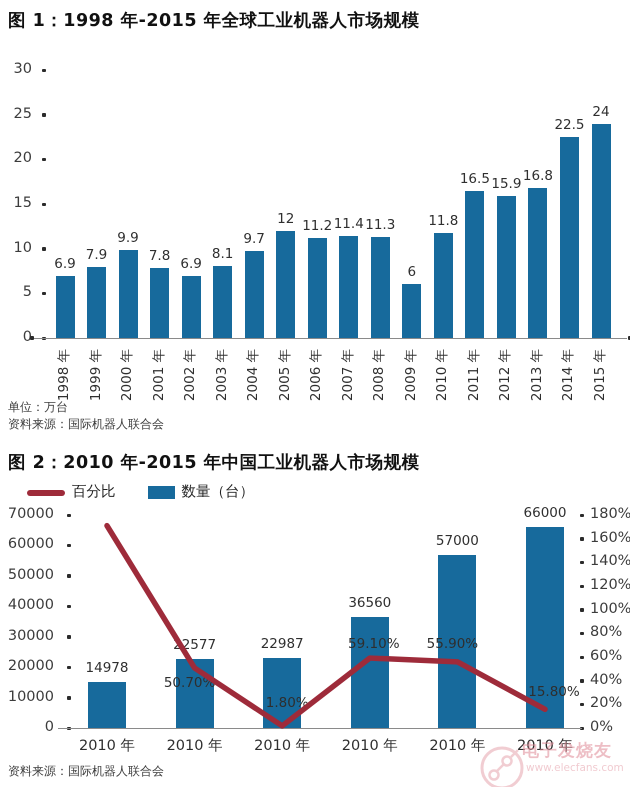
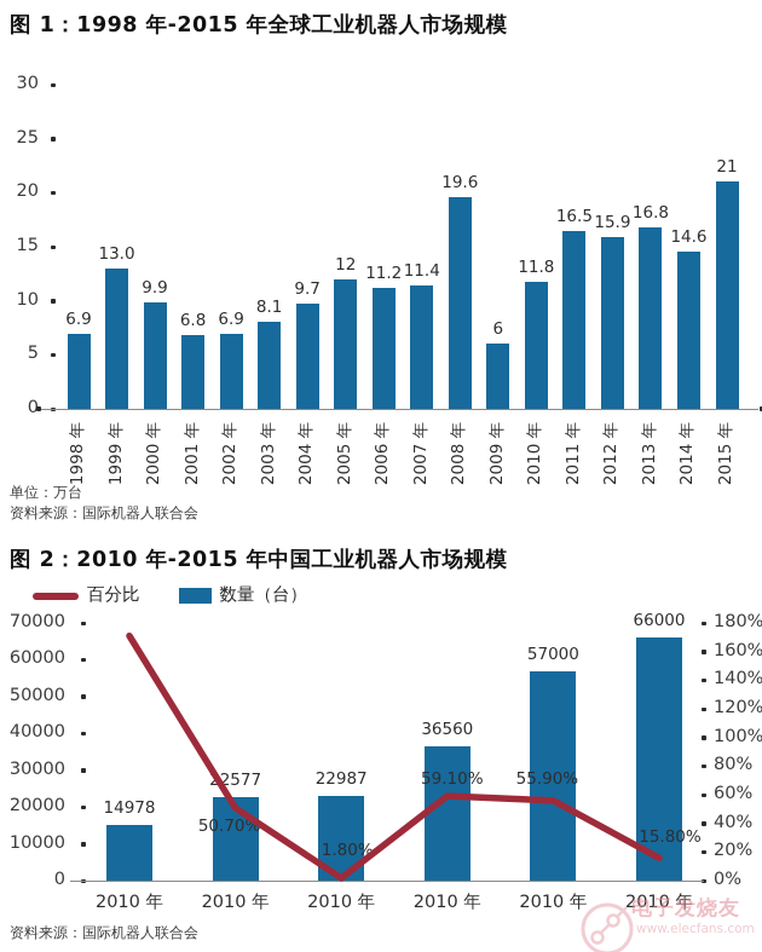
图 1：1998 年-2015 年全球工业机器人市场规模/1999 年: 7.9 -> 13.0
图 1：1998 年-2015 年全球工业机器人市场规模/2001 年: 7.8 -> 6.8
图 1：1998 年-2015 年全球工业机器人市场规模/2008 年: 11.3 -> 19.6
图 1：1998 年-2015 年全球工业机器人市场规模/2014 年: 22.5 -> 14.6
图 1：1998 年-2015 年全球工业机器人市场规模/2015 年: 24 -> 21
